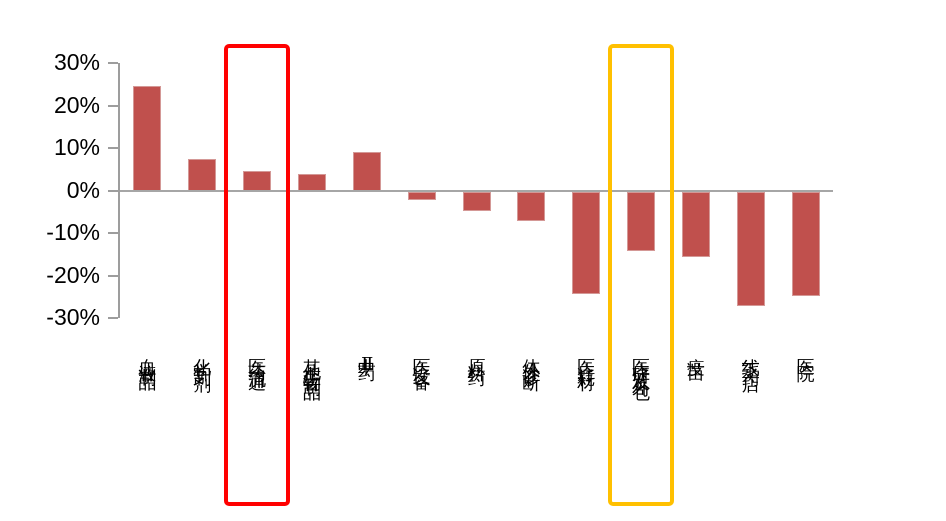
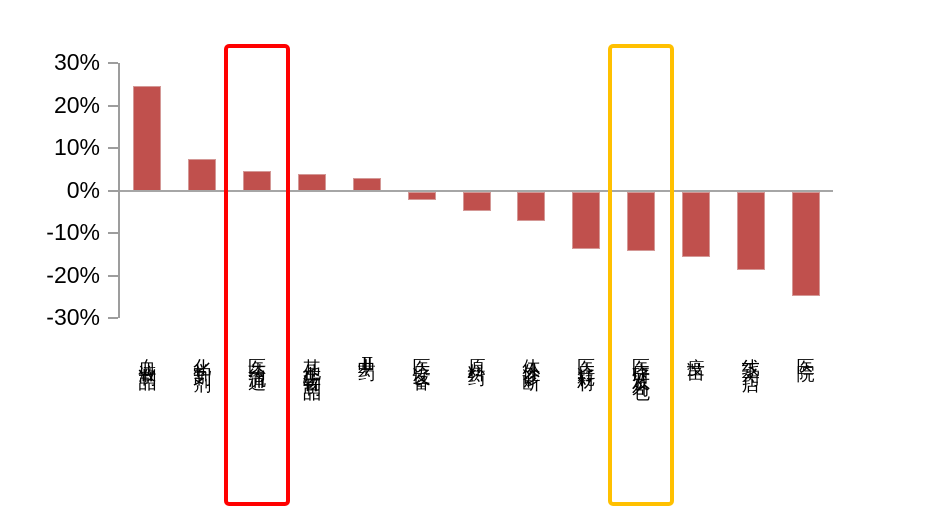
中药Ⅱ: 9% -> 3%
医疗耗材: -24% -> -14%
线下药店: -27% -> -18%
